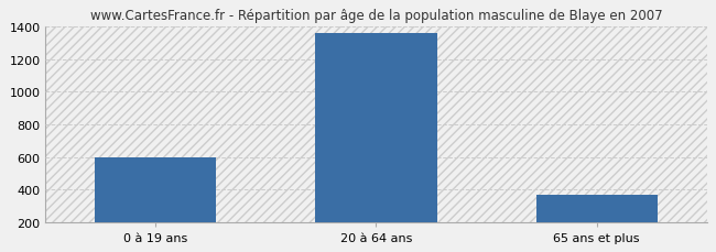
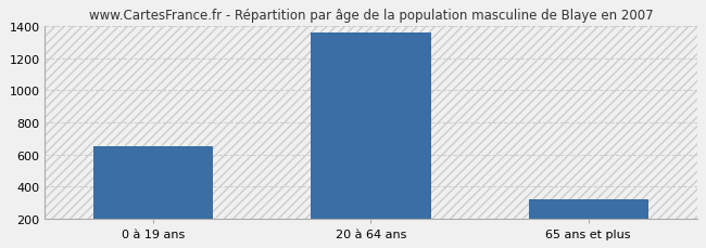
0 à 19 ans: 600 -> 650
65 ans et plus: 370 -> 320
